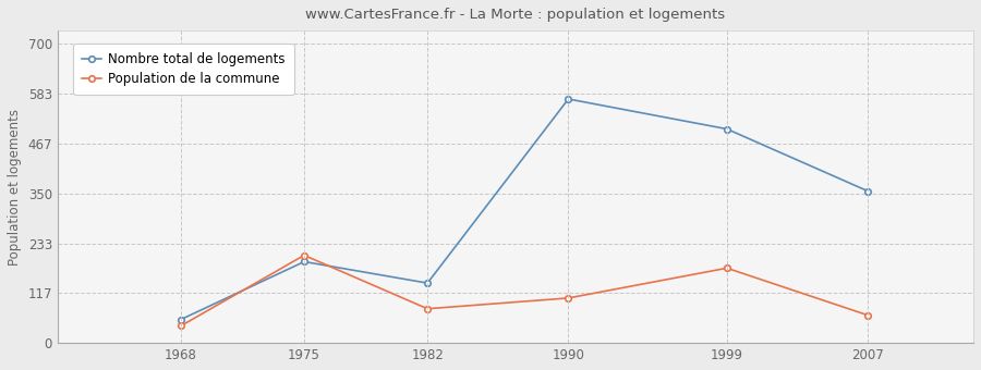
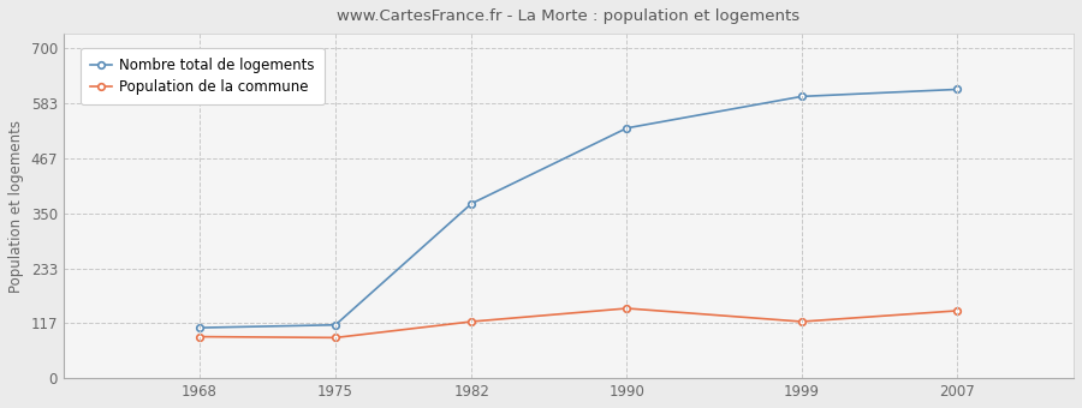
Nombre total de logements/1968: 55 -> 107
Population de la commune/1968: 40 -> 88
Nombre total de logements/1975: 190 -> 113
Population de la commune/1975: 205 -> 86
Nombre total de logements/1982: 140 -> 370
Population de la commune/1982: 80 -> 120
Nombre total de logements/1990: 570 -> 530
Population de la commune/1990: 105 -> 148
Nombre total de logements/1999: 500 -> 597
Population de la commune/1999: 175 -> 120
Nombre total de logements/2007: 355 -> 612
Population de la commune/2007: 65 -> 143
